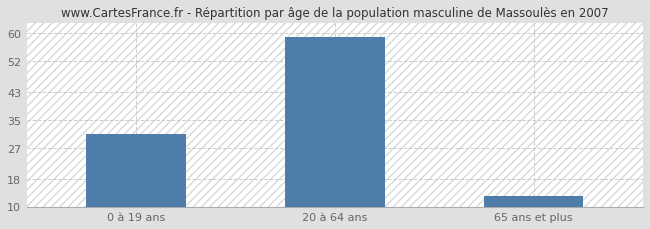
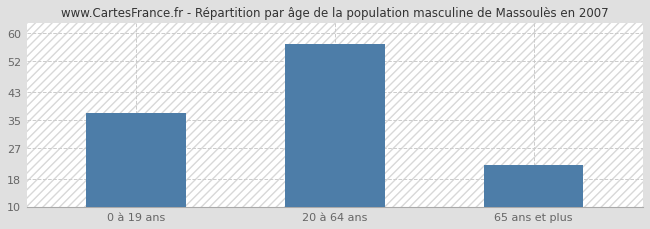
0 à 19 ans: 31 -> 37
20 à 64 ans: 59 -> 57
65 ans et plus: 13 -> 22
